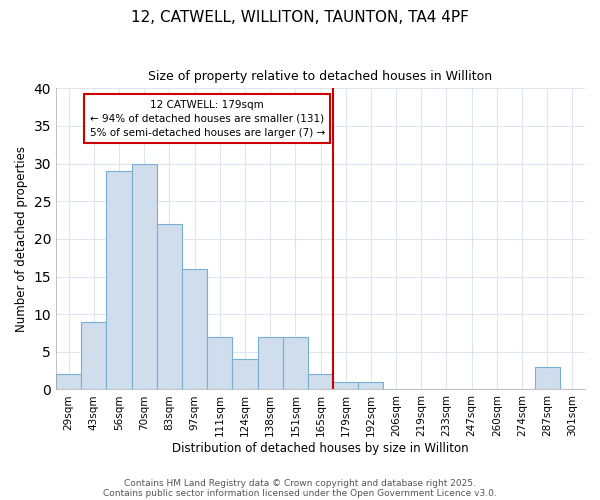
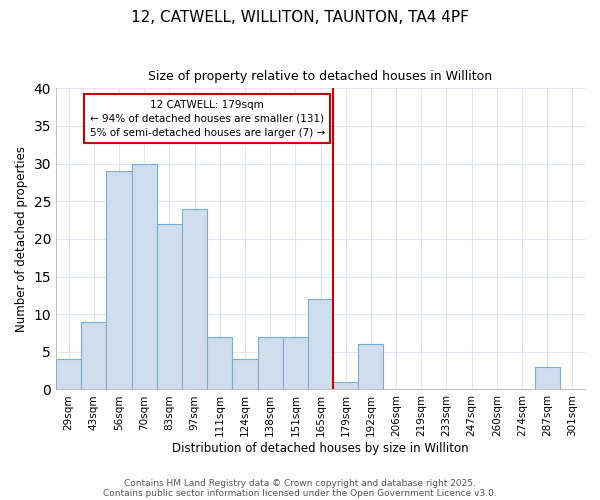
29sqm: 2 -> 4
97sqm: 16 -> 24
165sqm: 2 -> 12
192sqm: 1 -> 6
